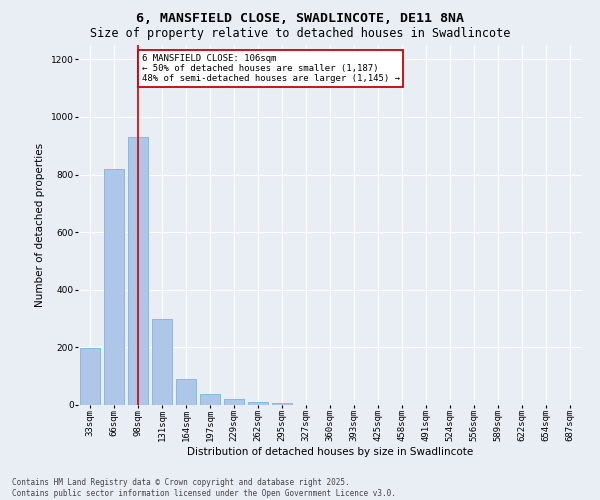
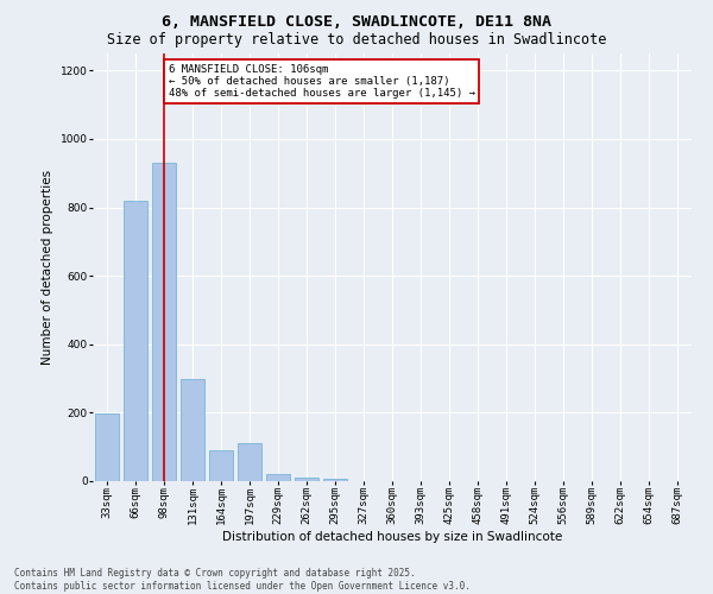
197sqm: 38 -> 110
